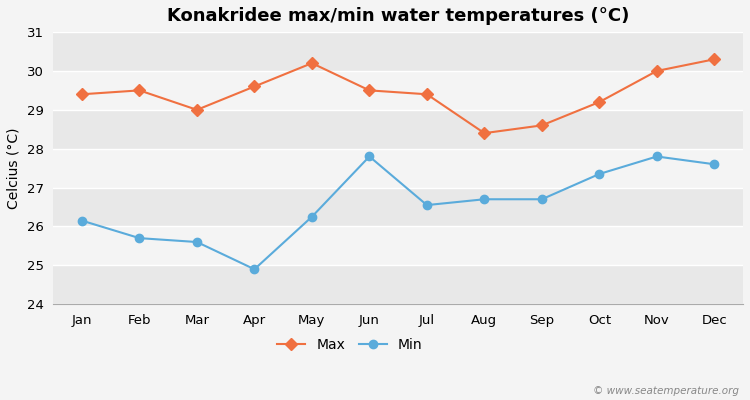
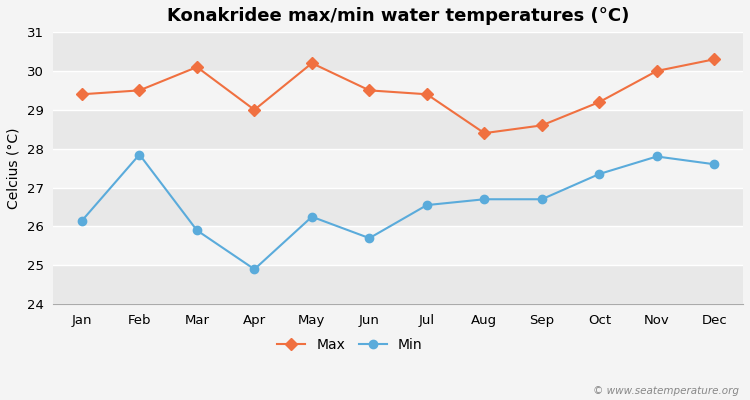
Min/Feb: 25.70 -> 27.85
Max/Mar: 29.0 -> 30.1
Min/Mar: 25.60 -> 25.90
Max/Apr: 29.6 -> 29.0
Min/Jun: 27.80 -> 25.70
